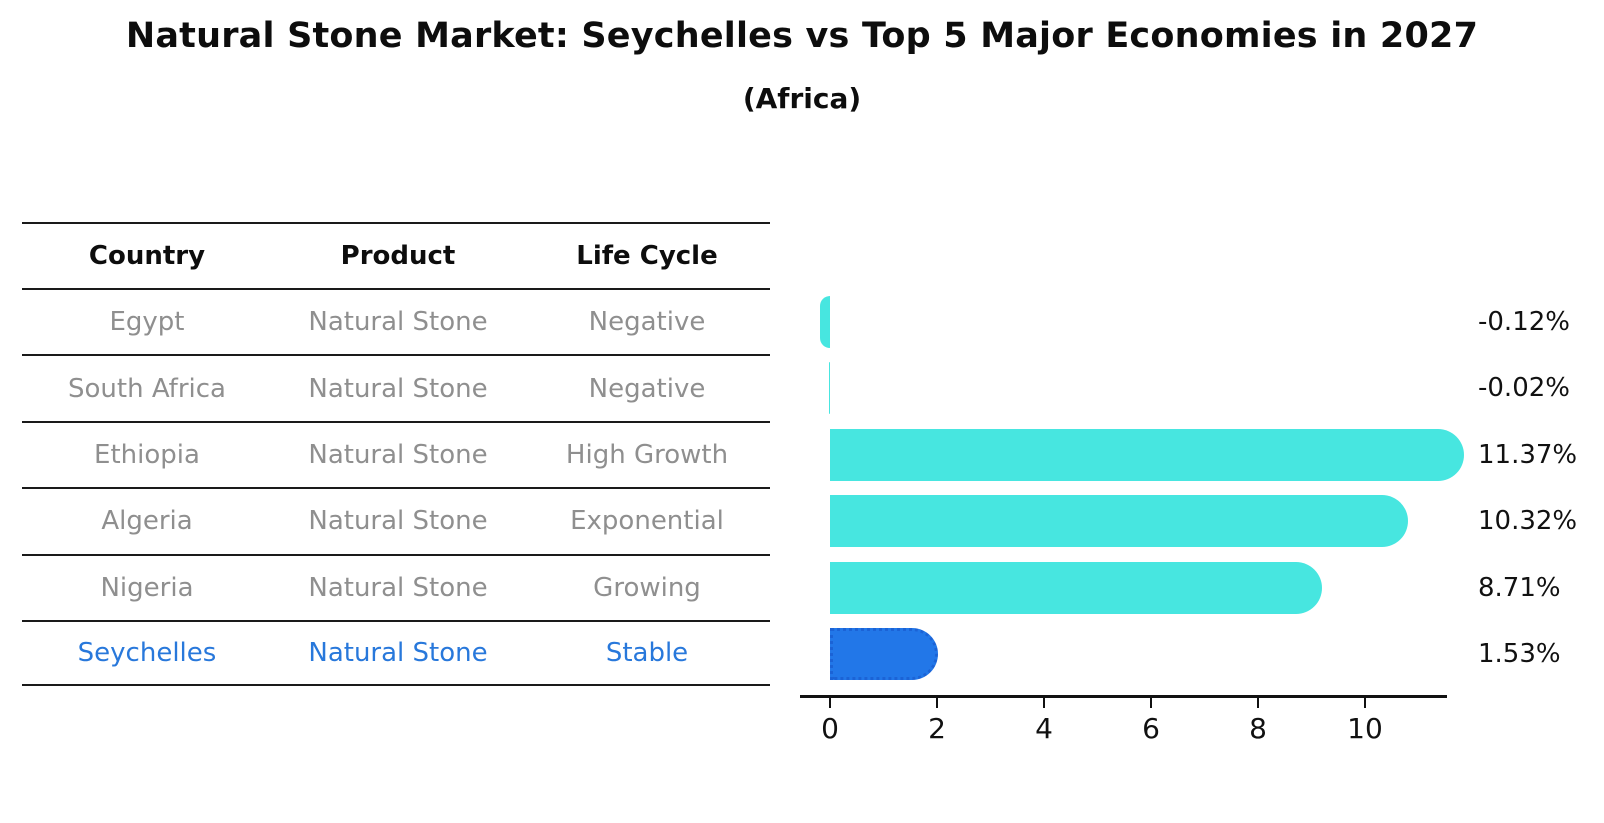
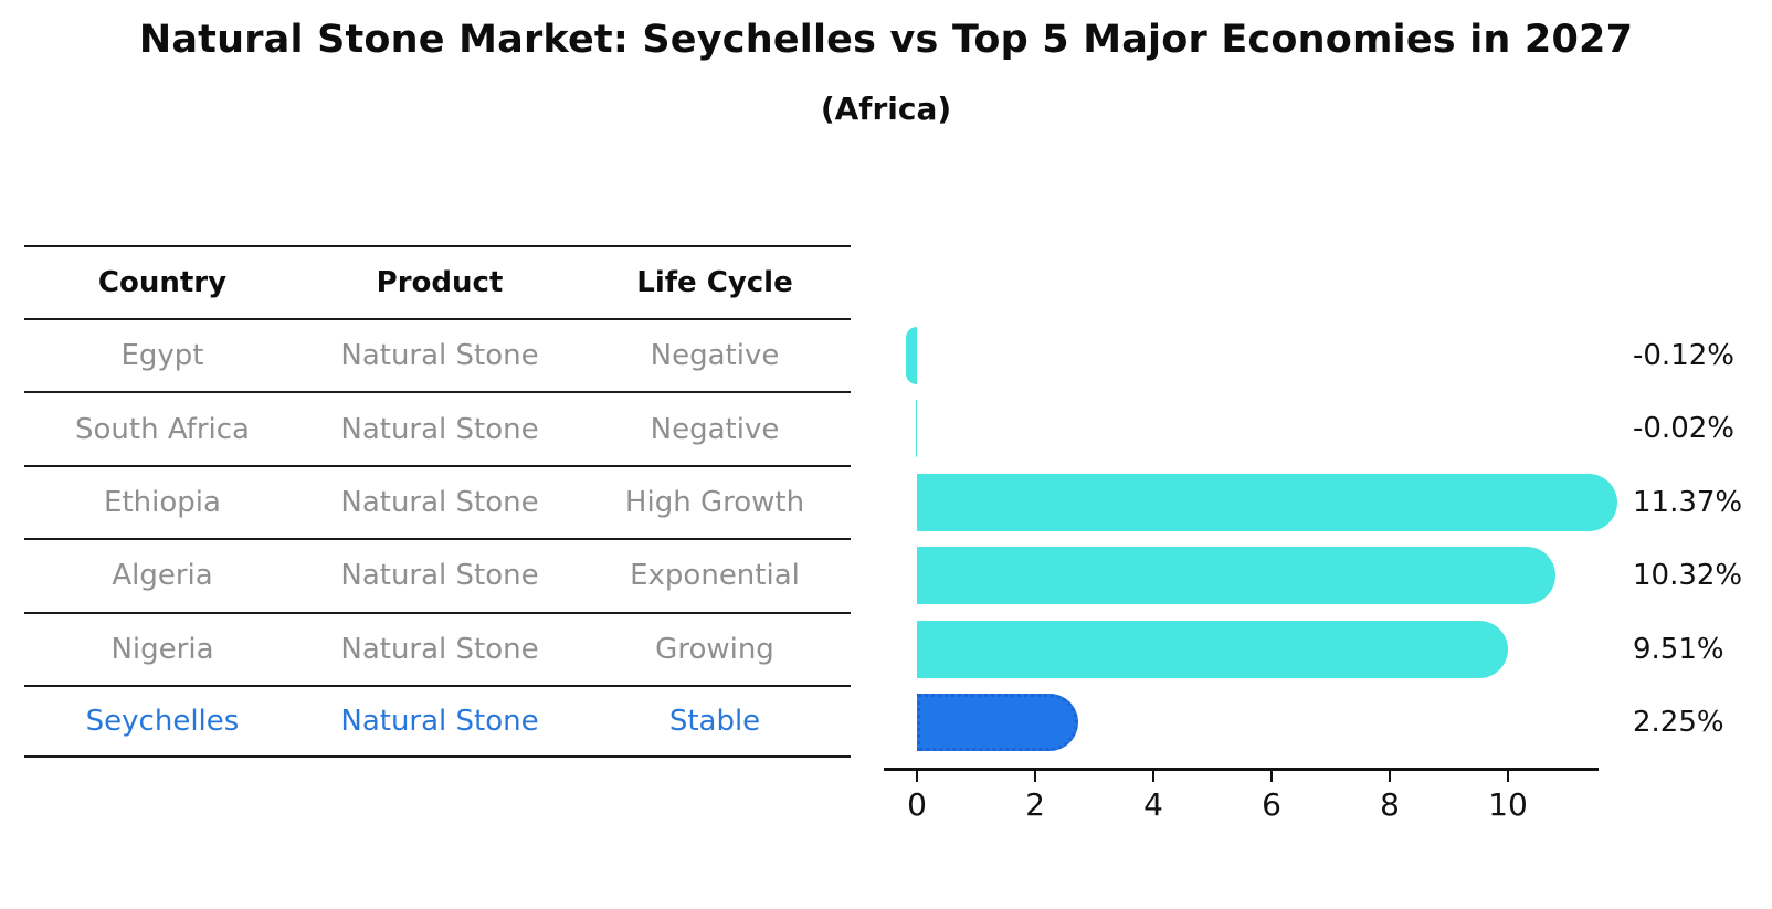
Nigeria: 8.71% -> 9.51%
Seychelles: 1.53% -> 2.25%
